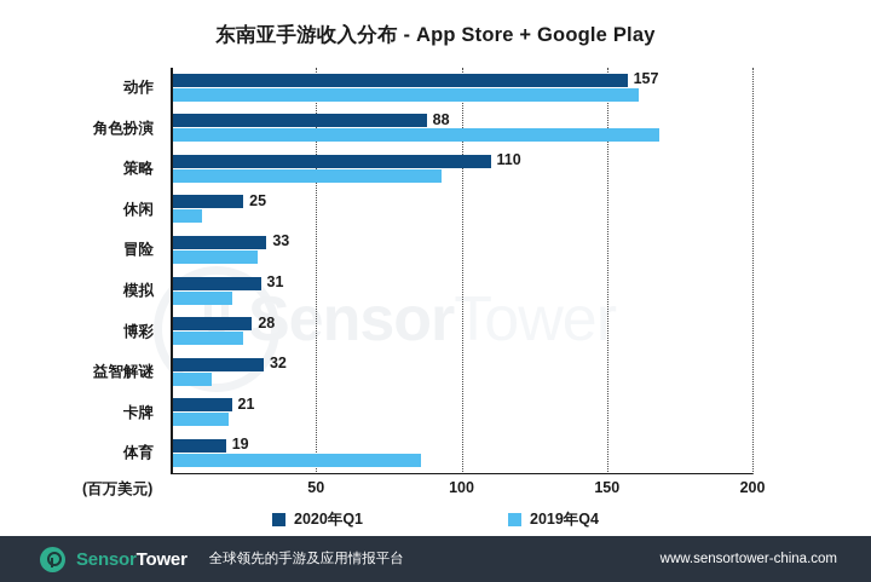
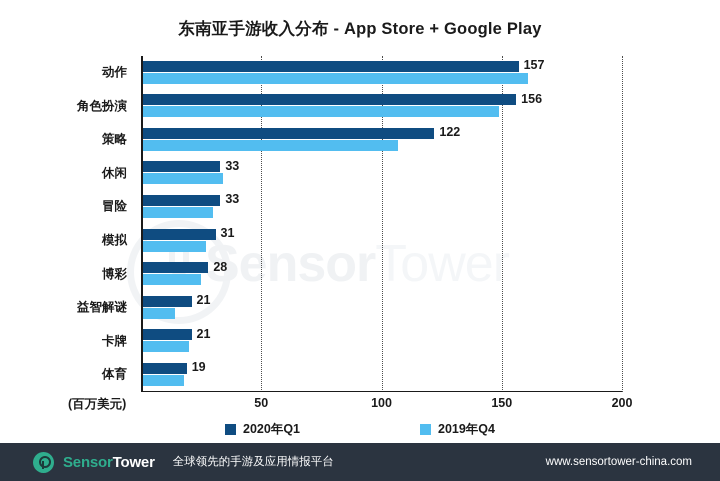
2020年Q1/角色扮演: 88 -> 156
2019年Q4/角色扮演: 168 -> 149
2020年Q1/策略: 110 -> 122
2019年Q4/策略: 93 -> 107
2020年Q1/休闲: 25 -> 33
2019年Q4/休闲: 11 -> 34
2019年Q4/模拟: 21 -> 27
2020年Q1/益智解谜: 32 -> 21
2019年Q4/体育: 86 -> 18
